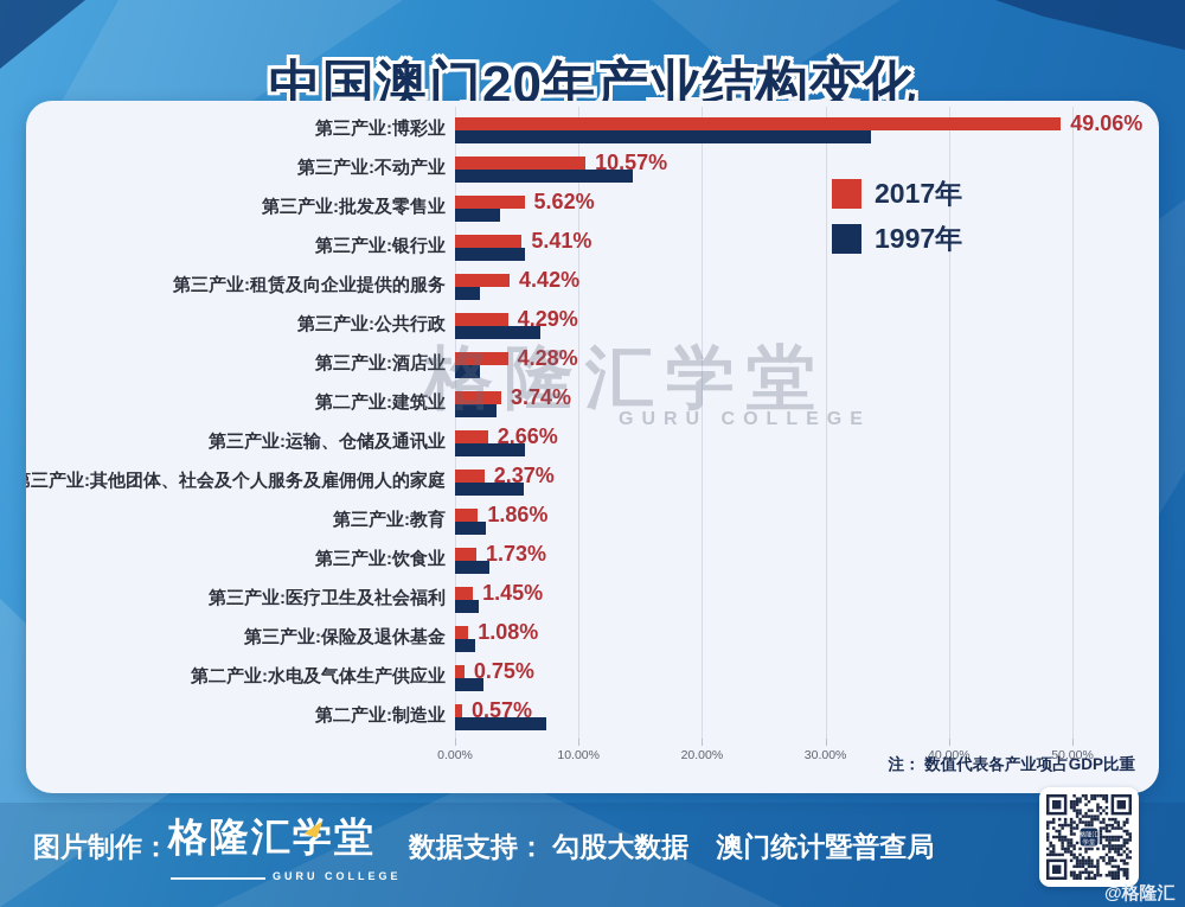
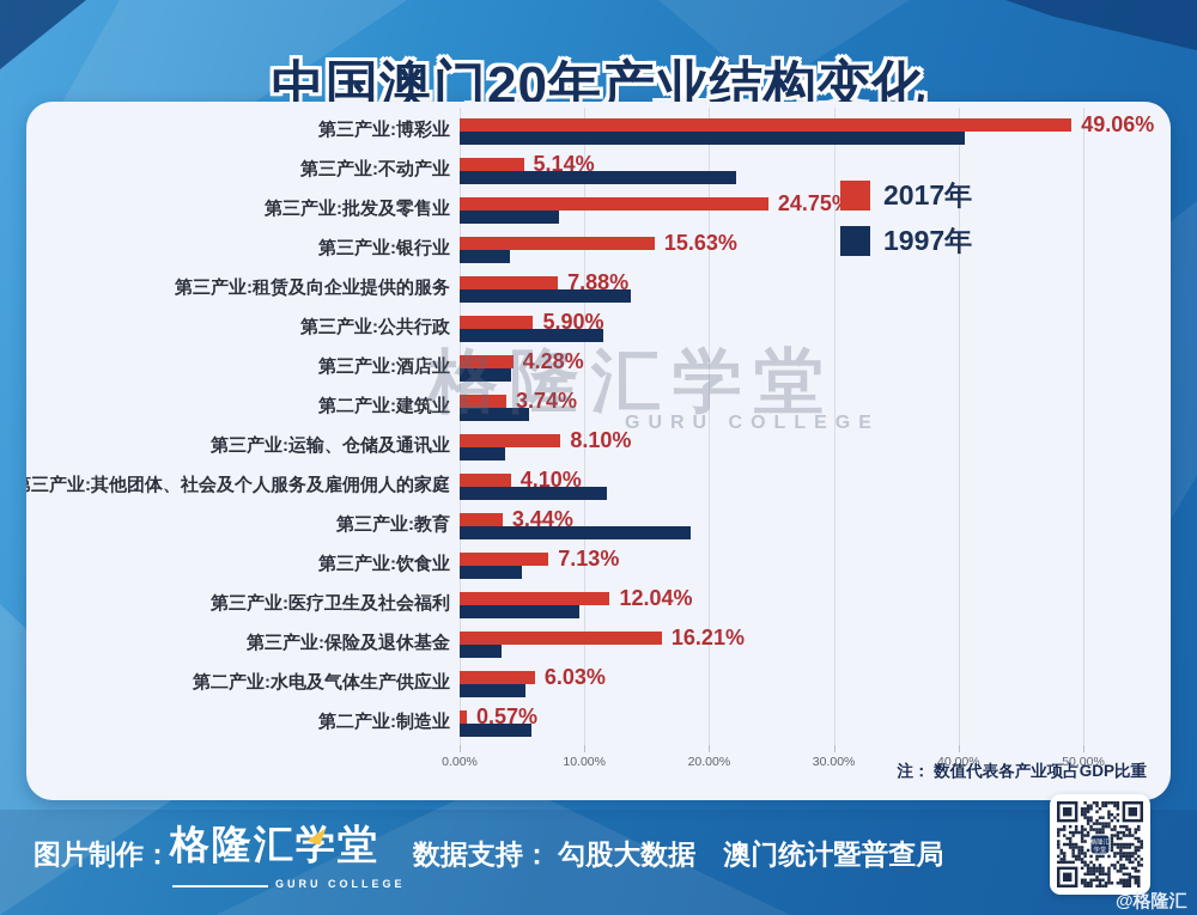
1997年/第三产业:博彩业: 33.7% -> 40.5%
2017年/第三产业:不动产业: 10.57% -> 5.14%
1997年/第三产业:不动产业: 14.4% -> 22.2%
2017年/第三产业:批发及零售业: 5.62% -> 24.75%
1997年/第三产业:批发及零售业: 3.6% -> 8.0%
2017年/第三产业:银行业: 5.41% -> 15.63%
1997年/第三产业:银行业: 5.7% -> 4.0%
2017年/第三产业:租赁及向企业提供的服务: 4.42% -> 7.88%
1997年/第三产业:租赁及向企业提供的服务: 2.0% -> 13.7%
2017年/第三产业:公共行政: 4.29% -> 5.90%
1997年/第三产业:公共行政: 6.9% -> 11.5%
1997年/第三产业:酒店业: 2.0% -> 4.1%
1997年/第二产业:建筑业: 3.4% -> 5.6%
2017年/第三产业:运输、仓储及通讯业: 2.66% -> 8.10%
1997年/第三产业:运输、仓储及通讯业: 5.7% -> 3.6%
2017年/第三产业:其他团体、社会及个人服务及雇佣佣人的家庭: 2.37% -> 4.10%
1997年/第三产业:其他团体、社会及个人服务及雇佣佣人的家庭: 5.6% -> 11.8%
2017年/第三产业:教育: 1.86% -> 3.44%
1997年/第三产业:教育: 2.5% -> 18.5%
2017年/第三产业:饮食业: 1.73% -> 7.13%
1997年/第三产业:饮食业: 2.8% -> 5.0%
2017年/第三产业:医疗卫生及社会福利: 1.45% -> 12.04%
1997年/第三产业:医疗卫生及社会福利: 1.9% -> 9.6%
2017年/第三产业:保险及退休基金: 1.08% -> 16.21%
1997年/第三产业:保险及退休基金: 1.6% -> 3.4%
2017年/第二产业:水电及气体生产供应业: 0.75% -> 6.03%
1997年/第二产业:水电及气体生产供应业: 2.3% -> 5.3%
1997年/第二产业:制造业: 7.4% -> 5.8%
